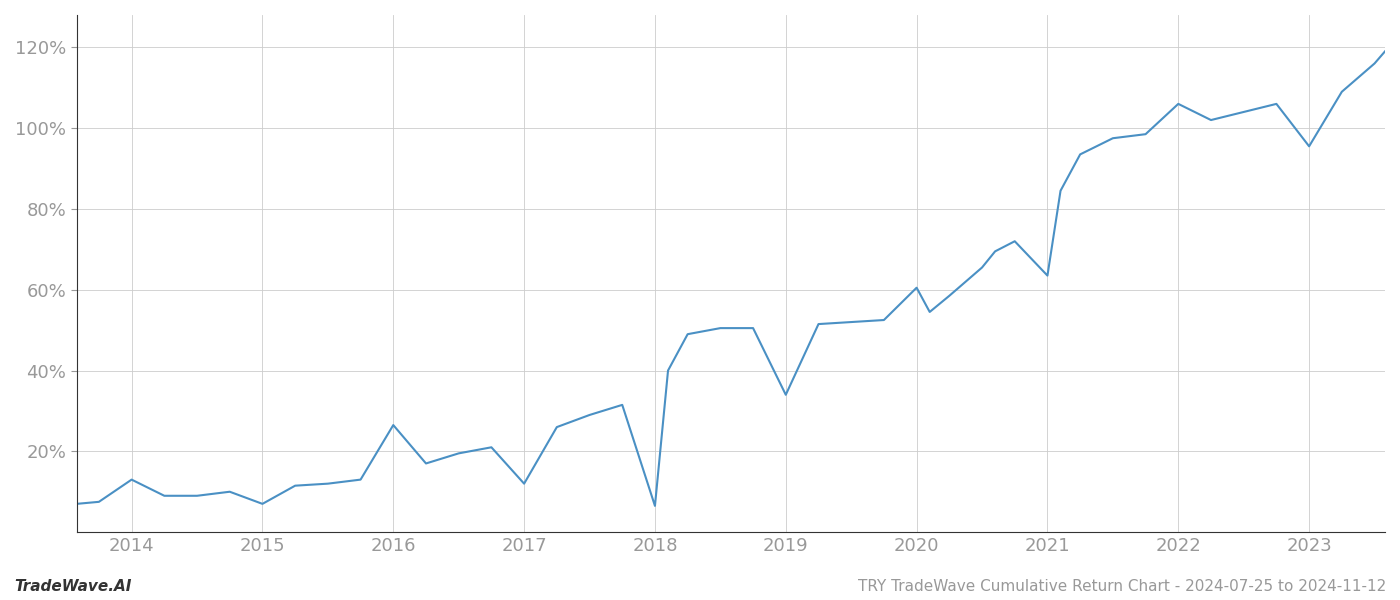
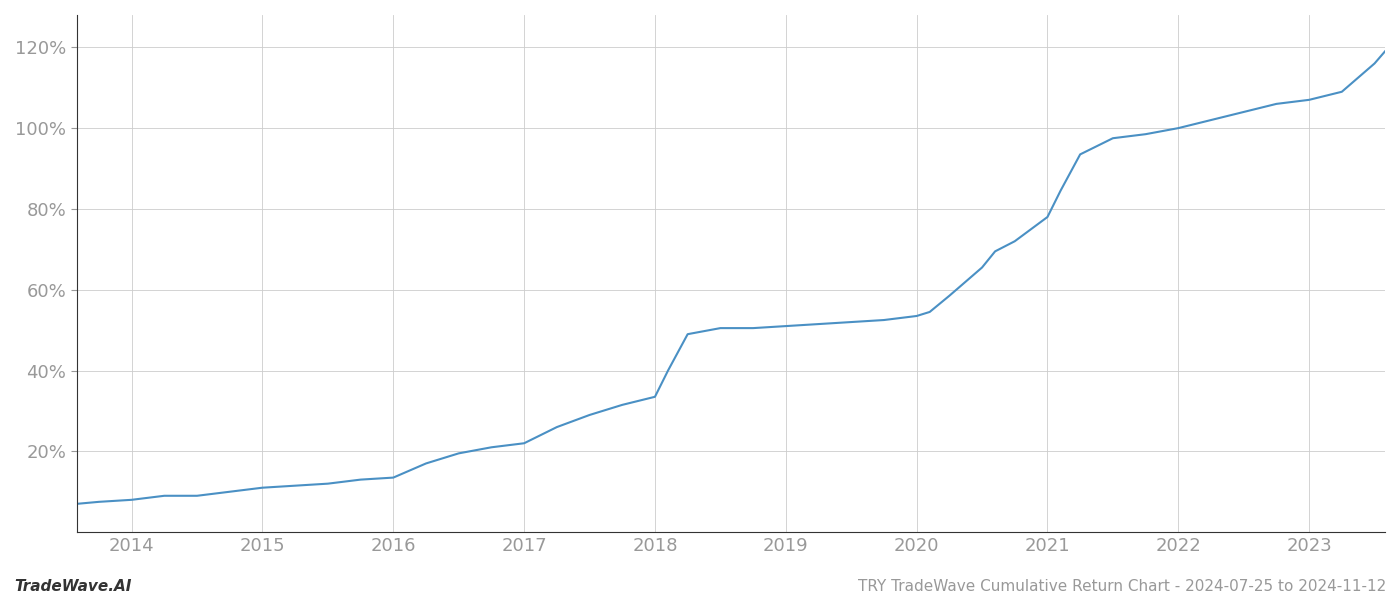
2014: 13.0% -> 8.0%
2015: 7.0% -> 11.0%
2016: 26.5% -> 13.5%
2017: 12.0% -> 22.0%
2018: 6.5% -> 33.5%
2019: 34.0% -> 51.0%
2020: 60.5% -> 53.5%
2021: 63.5% -> 78.0%
2022: 106.0% -> 100.0%
2023: 95.5% -> 107.0%
